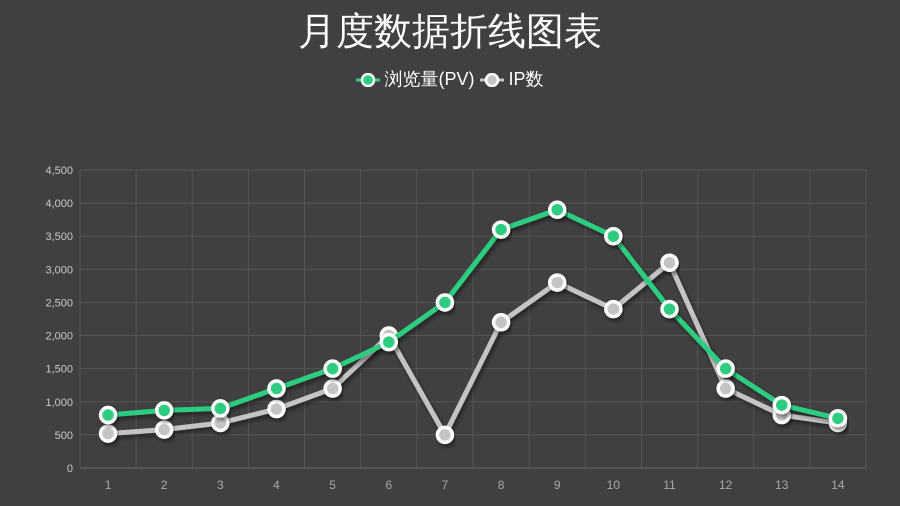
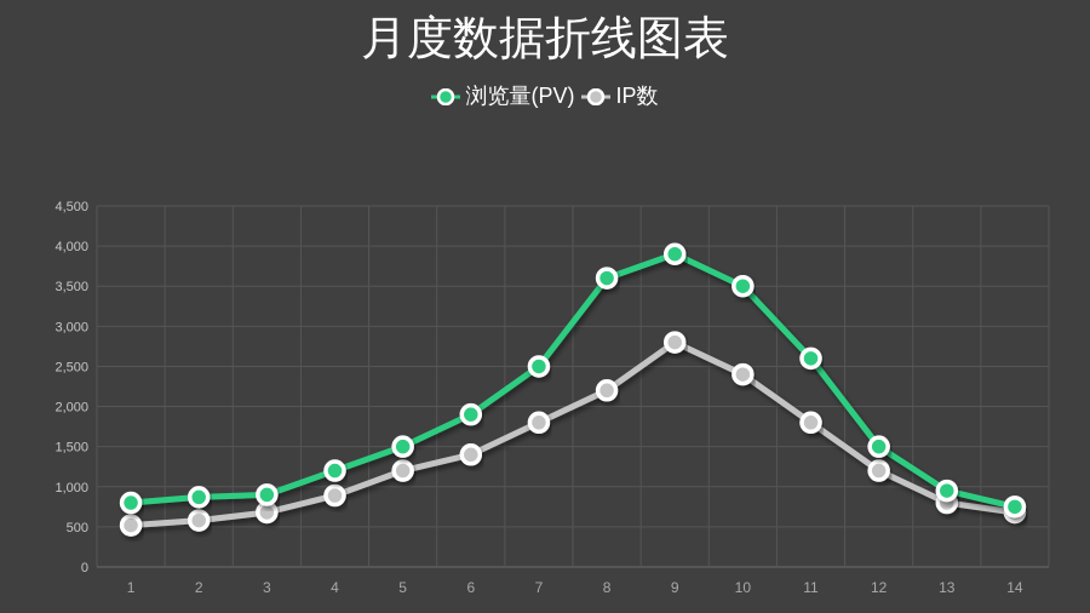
IP数/6: 2000 -> 1400
IP数/7: 500 -> 1800
浏览量(PV)/11: 2400 -> 2600
IP数/11: 3100 -> 1800
